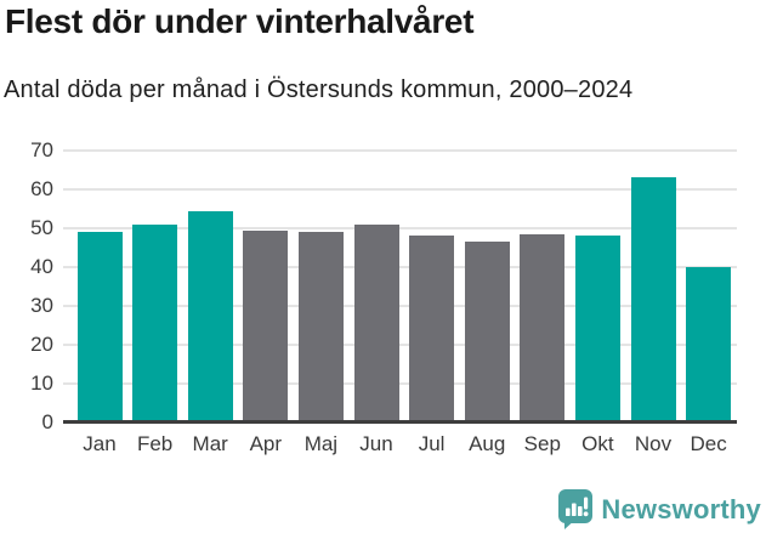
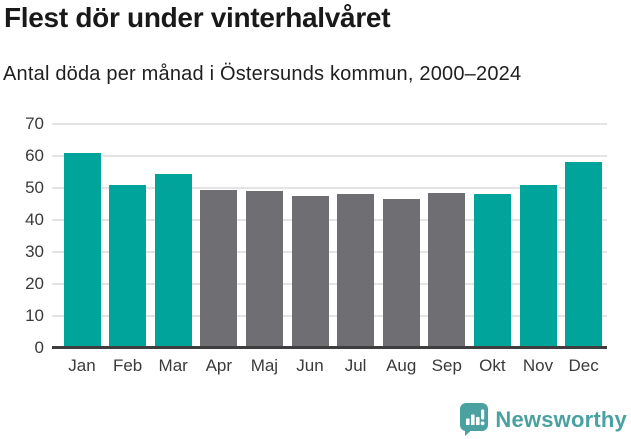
Jan: 49 -> 61
Jun: 51 -> 48
Nov: 63 -> 51
Dec: 40 -> 58
